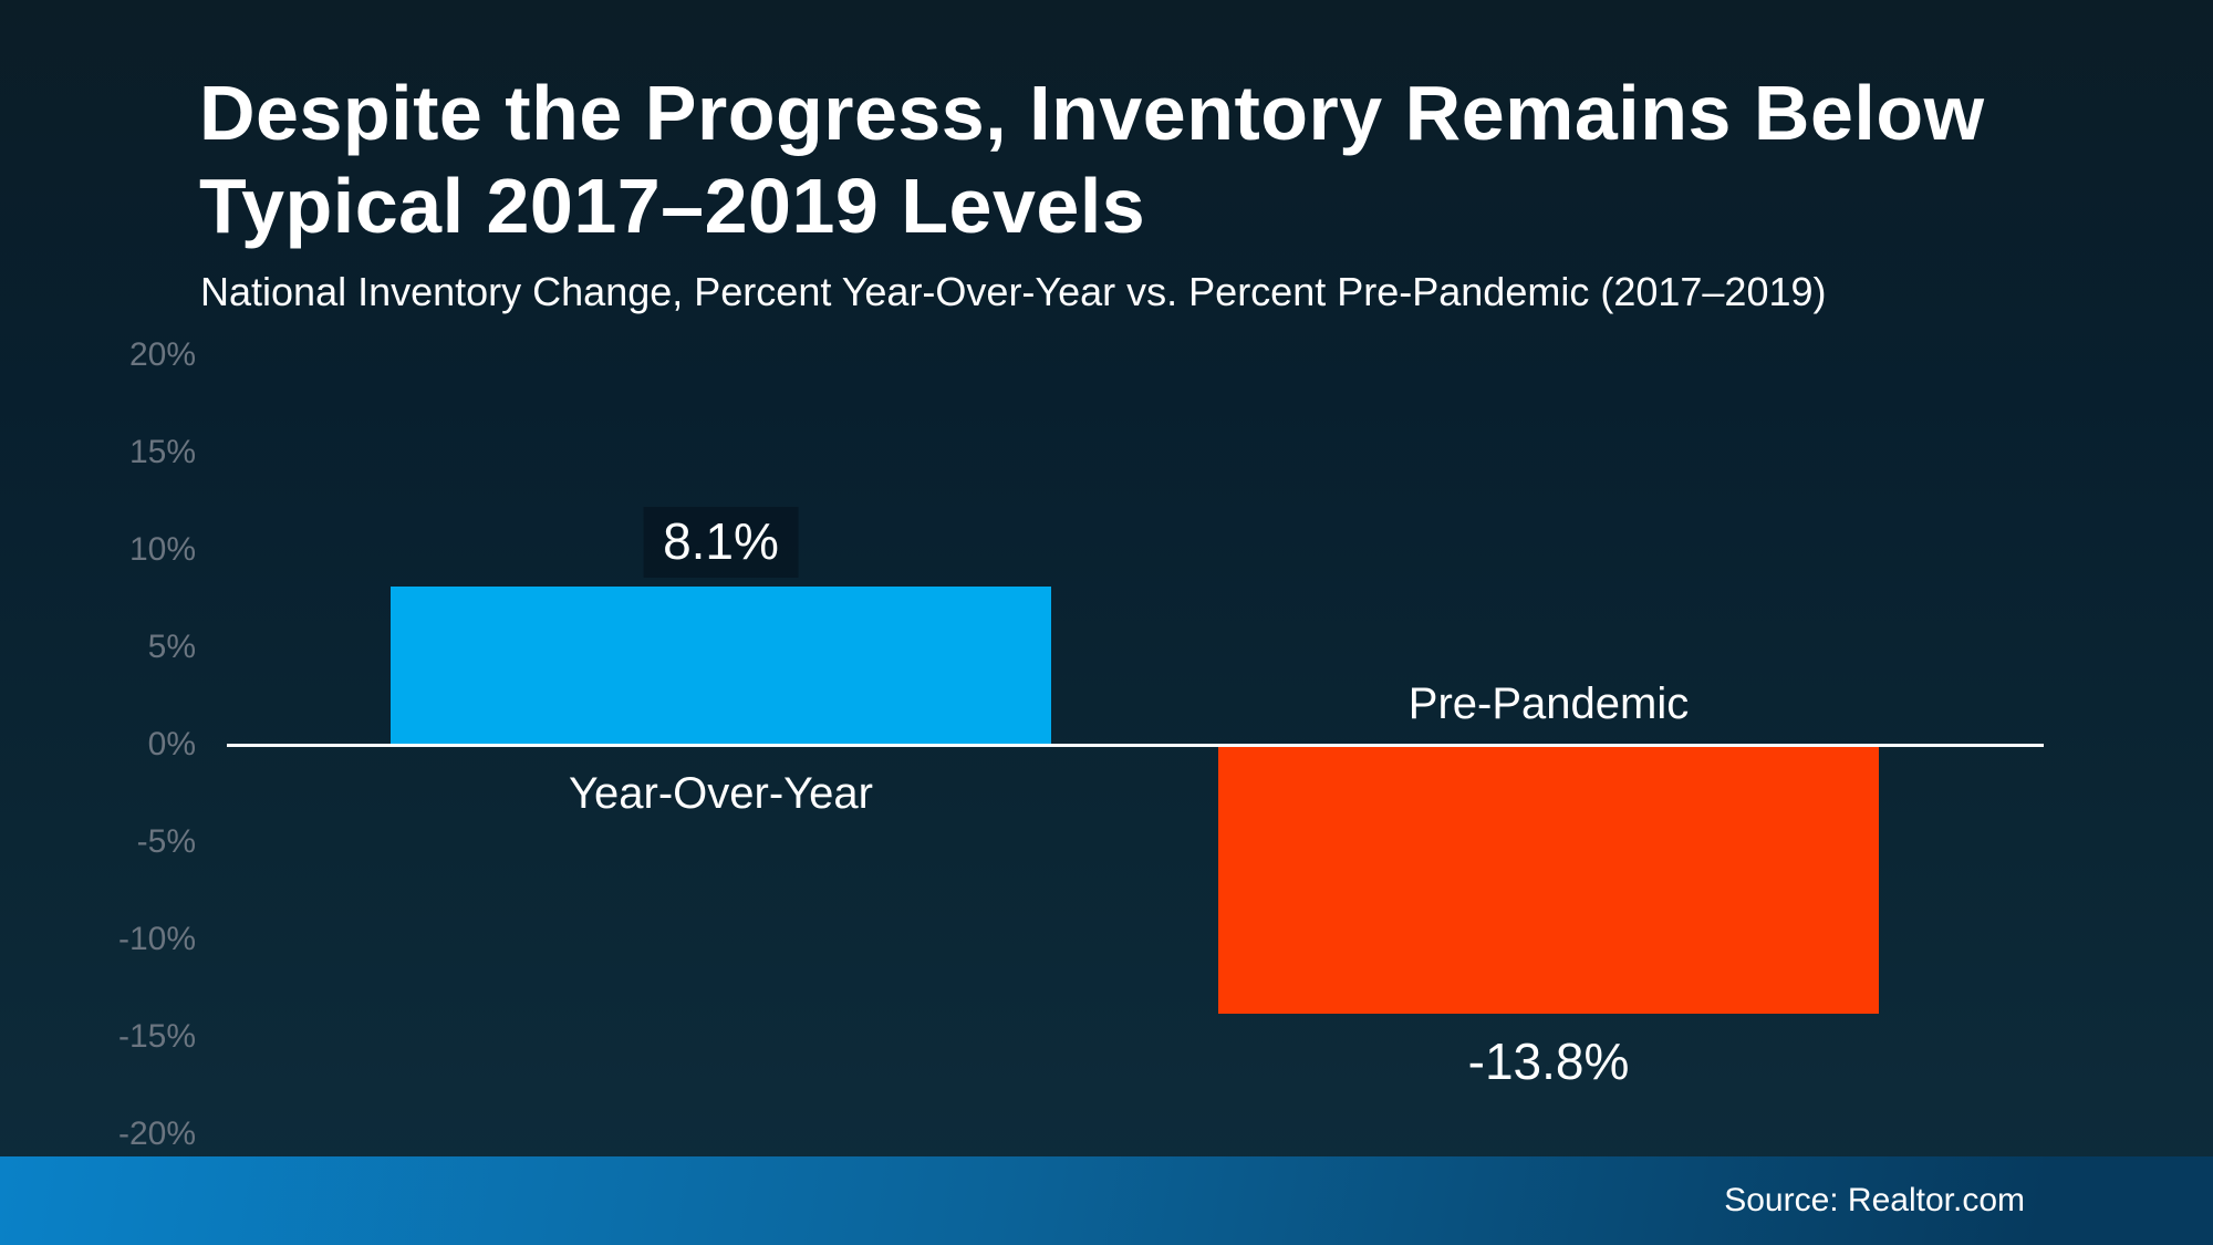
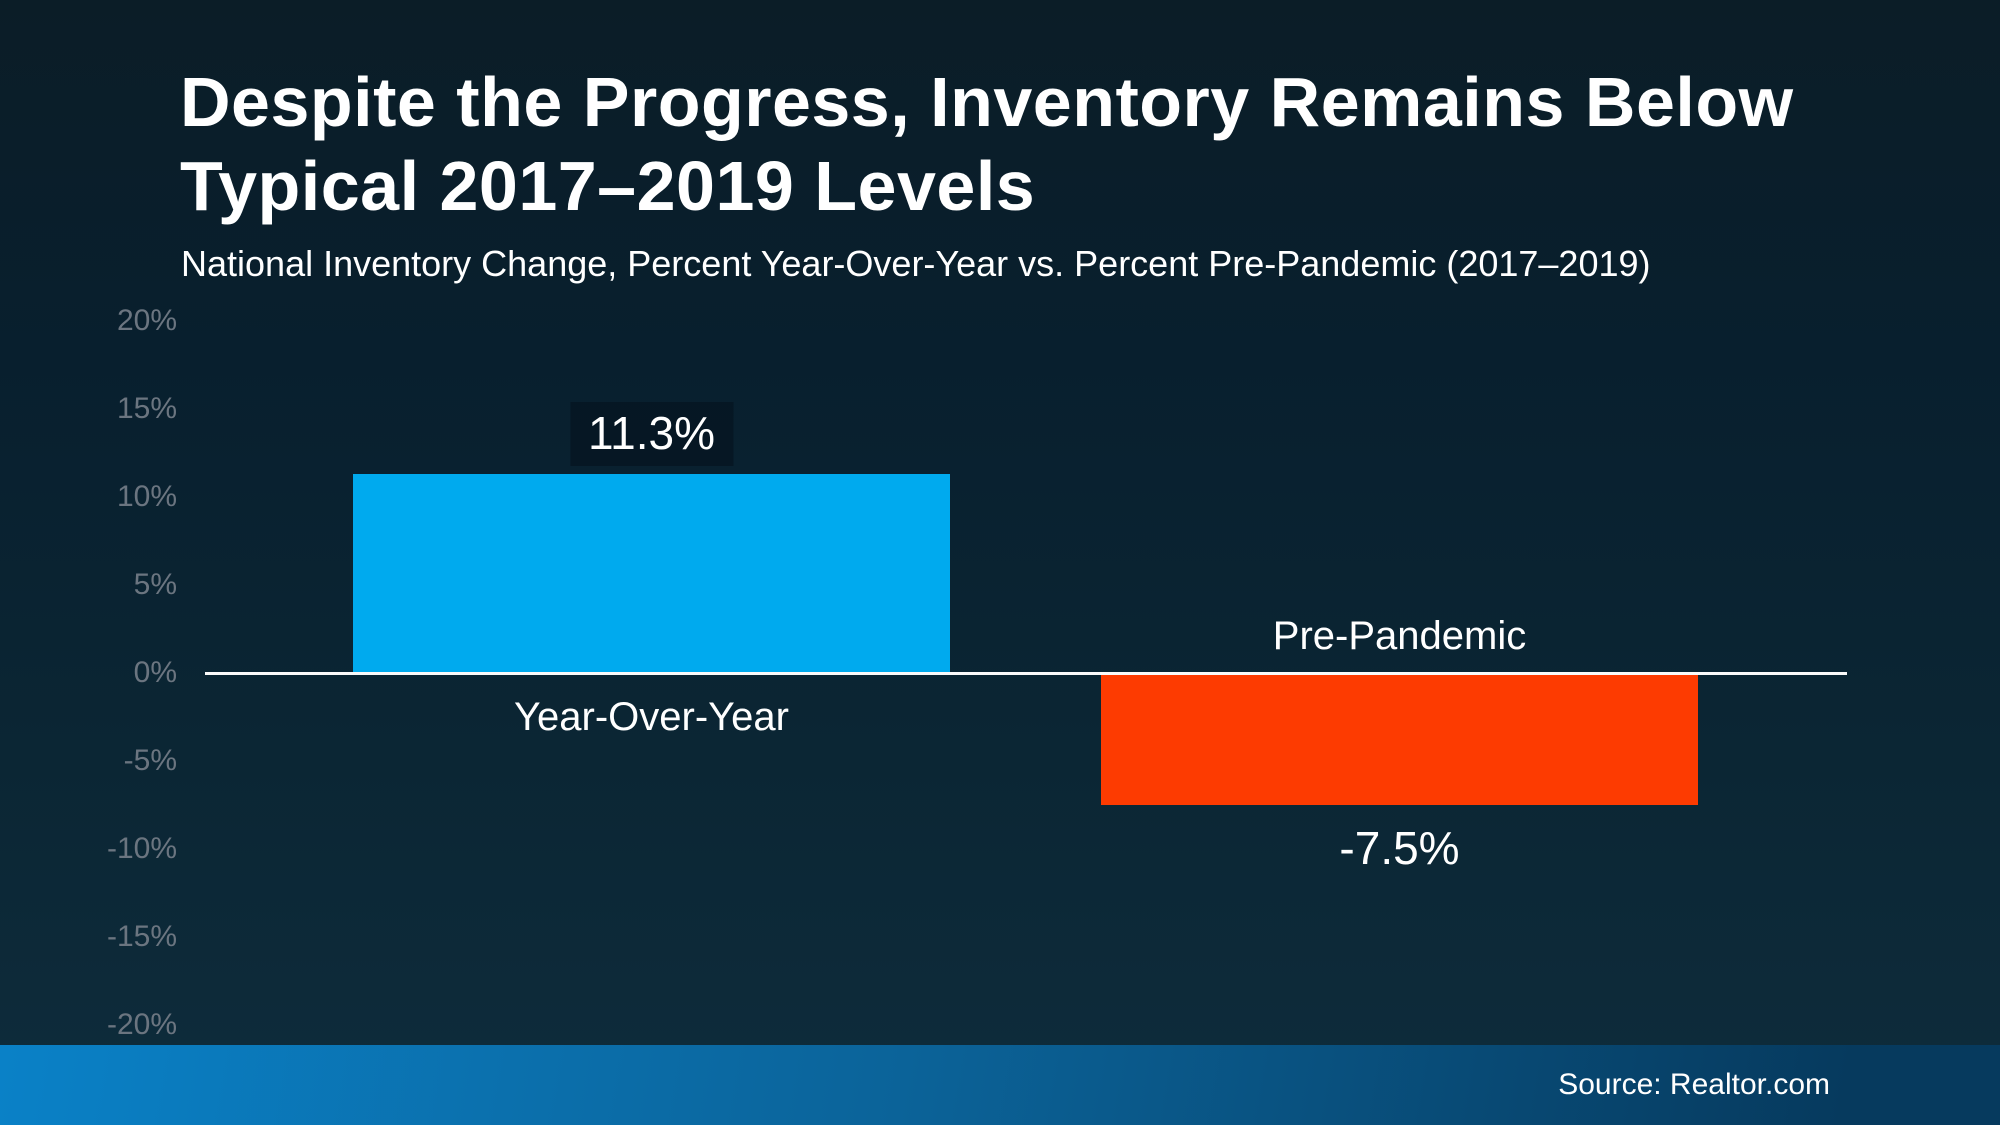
Year-Over-Year: 8.1% -> 11.3%
Pre-Pandemic: -13.8% -> -7.5%
